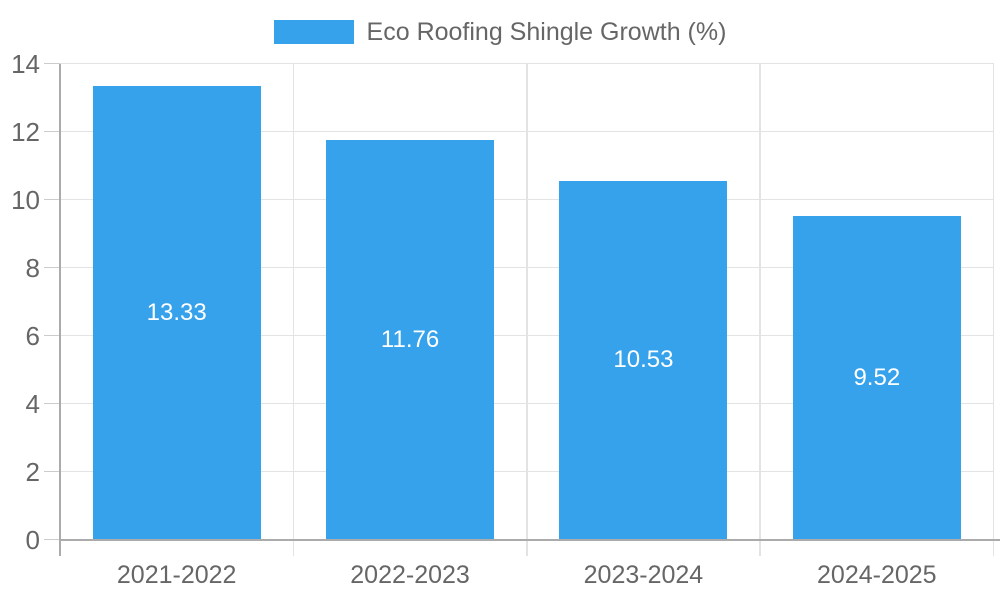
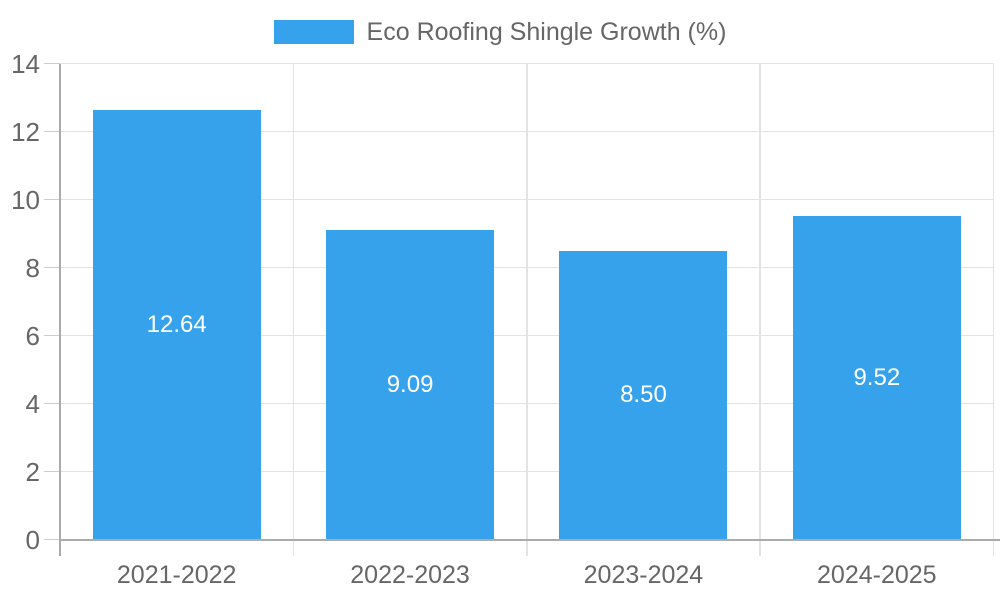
2021-2022: 13.33 -> 12.64
2022-2023: 11.76 -> 9.09
2023-2024: 10.53 -> 8.50
